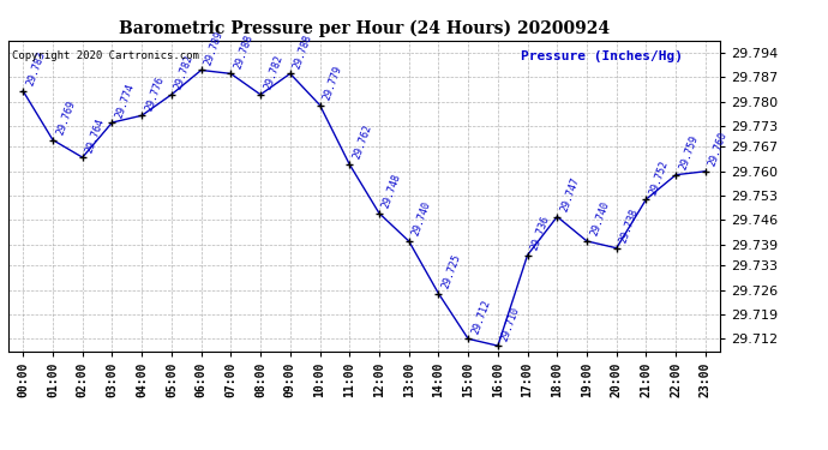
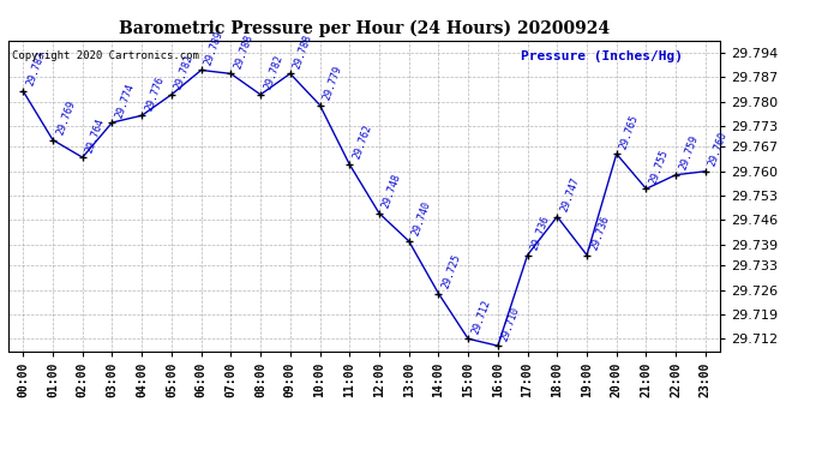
19:00: 29.740 -> 29.736
20:00: 29.738 -> 29.765
21:00: 29.752 -> 29.755
